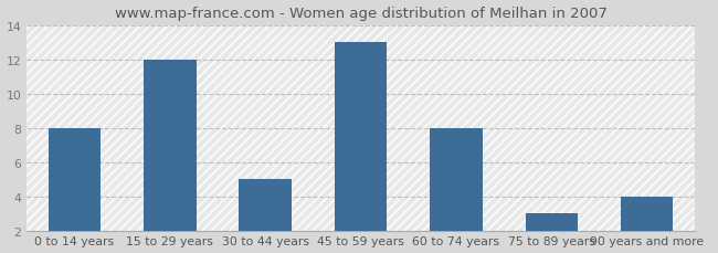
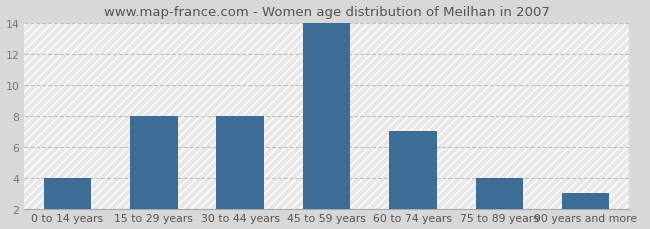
0 to 14 years: 8 -> 4
15 to 29 years: 12 -> 8
30 to 44 years: 5 -> 8
45 to 59 years: 13 -> 14
60 to 74 years: 8 -> 7
75 to 89 years: 3 -> 4
90 years and more: 4 -> 3
